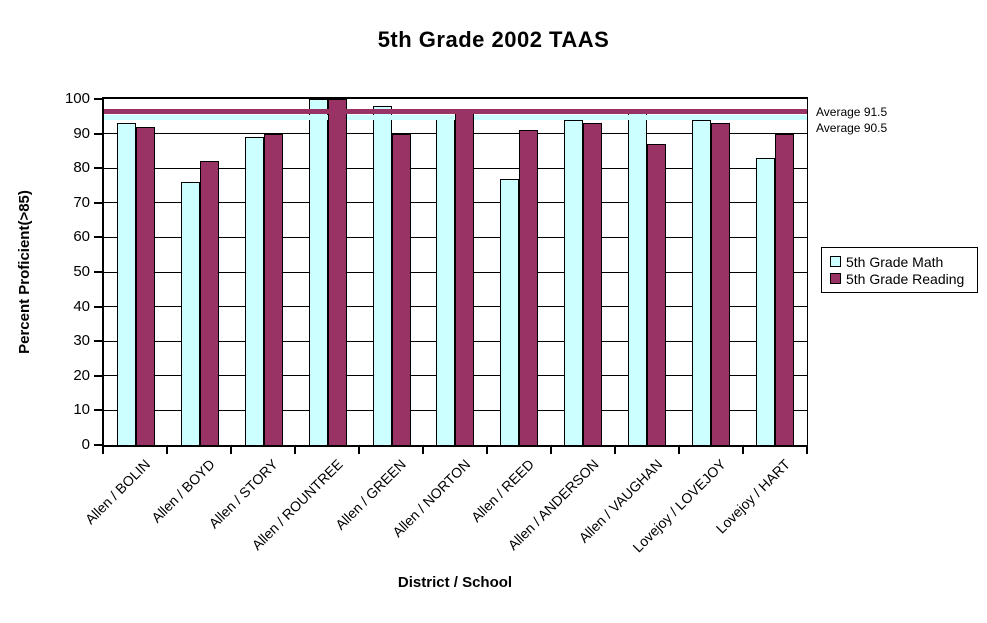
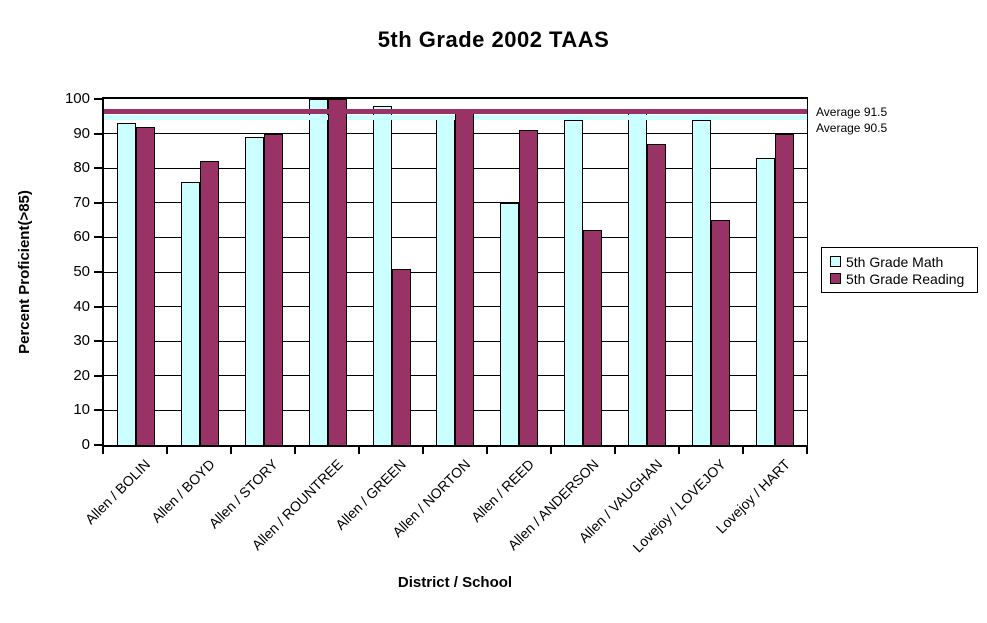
5th Grade Reading/Allen / GREEN: 90 -> 51
5th Grade Math/Allen / REED: 77 -> 70
5th Grade Reading/Allen / ANDERSON: 93 -> 62
5th Grade Reading/Lovejoy / LOVEJOY: 93 -> 65
